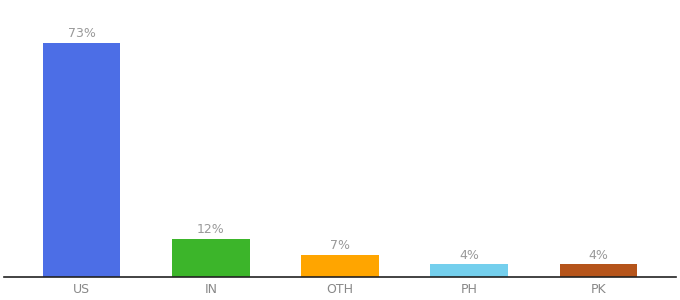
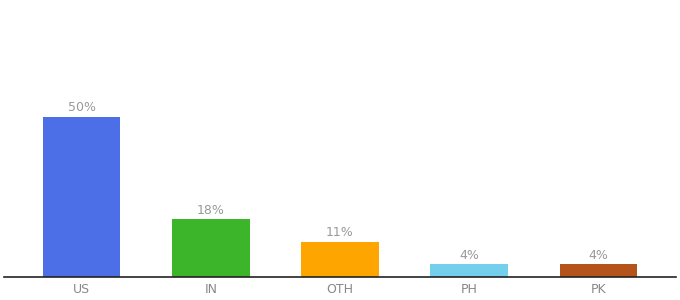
US: 73% -> 50%
IN: 12% -> 18%
OTH: 7% -> 11%
